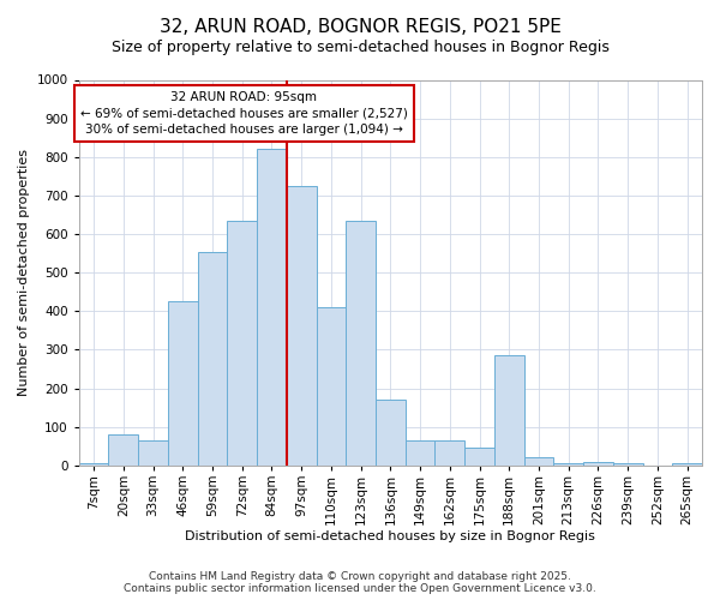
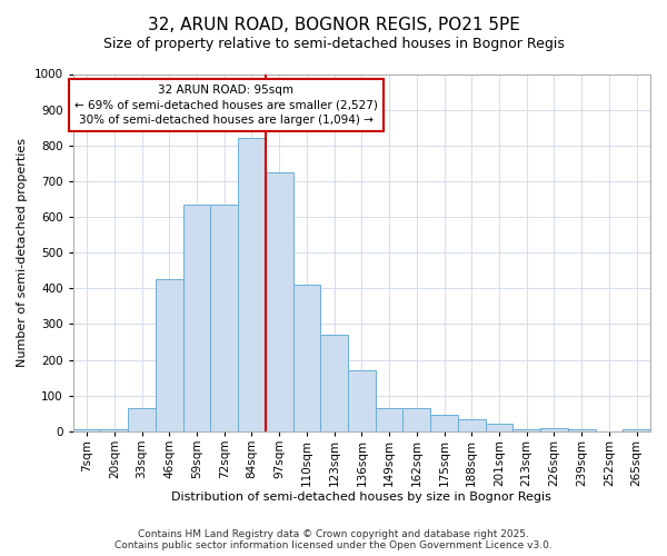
20sqm: 80 -> 5
59sqm: 555 -> 635
123sqm: 635 -> 270
188sqm: 285 -> 35
